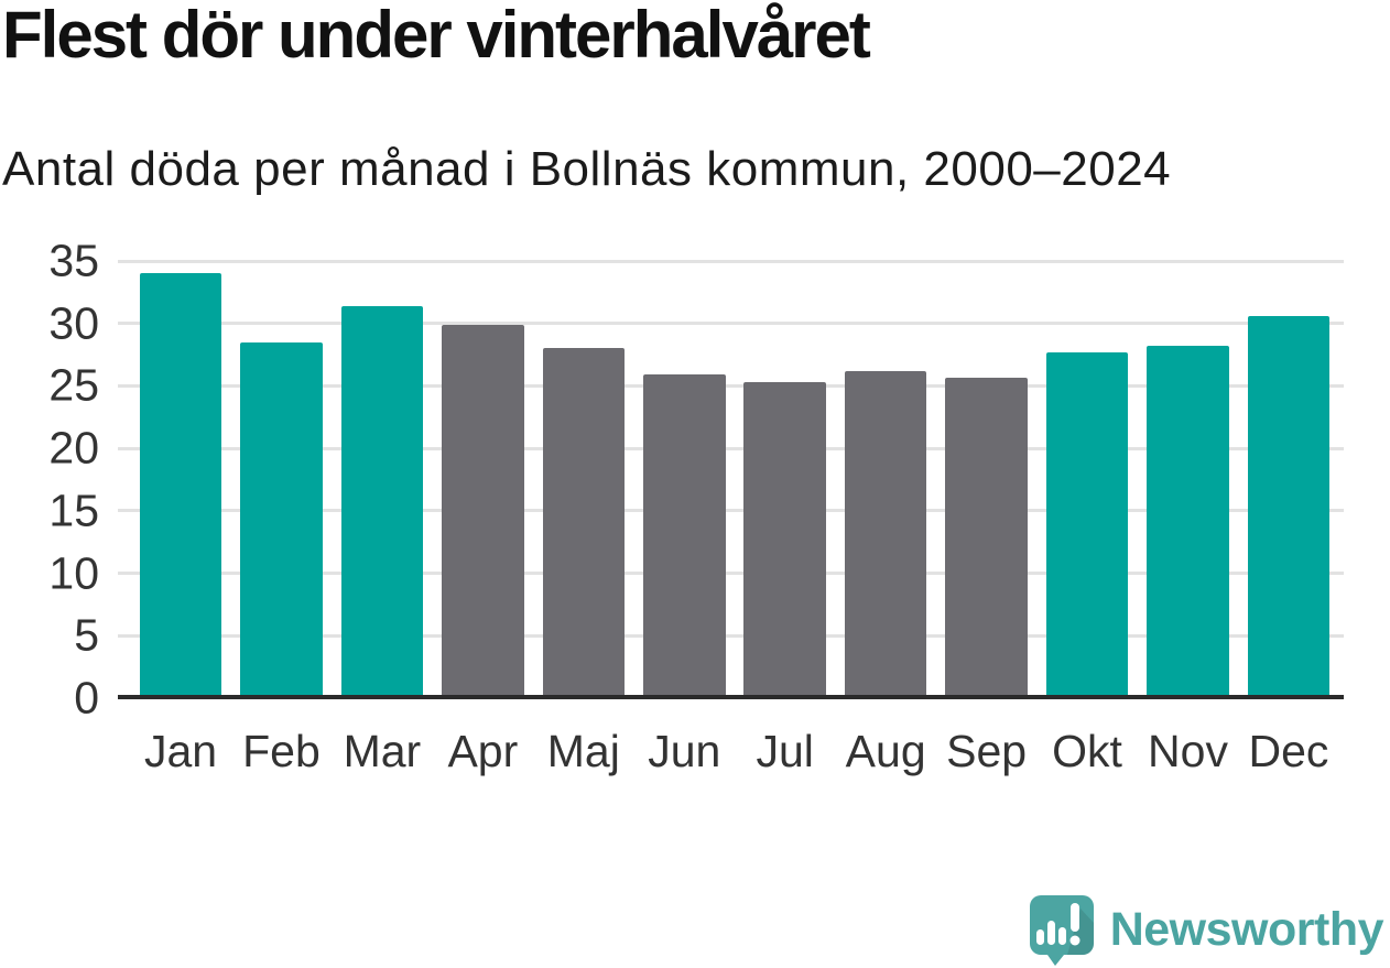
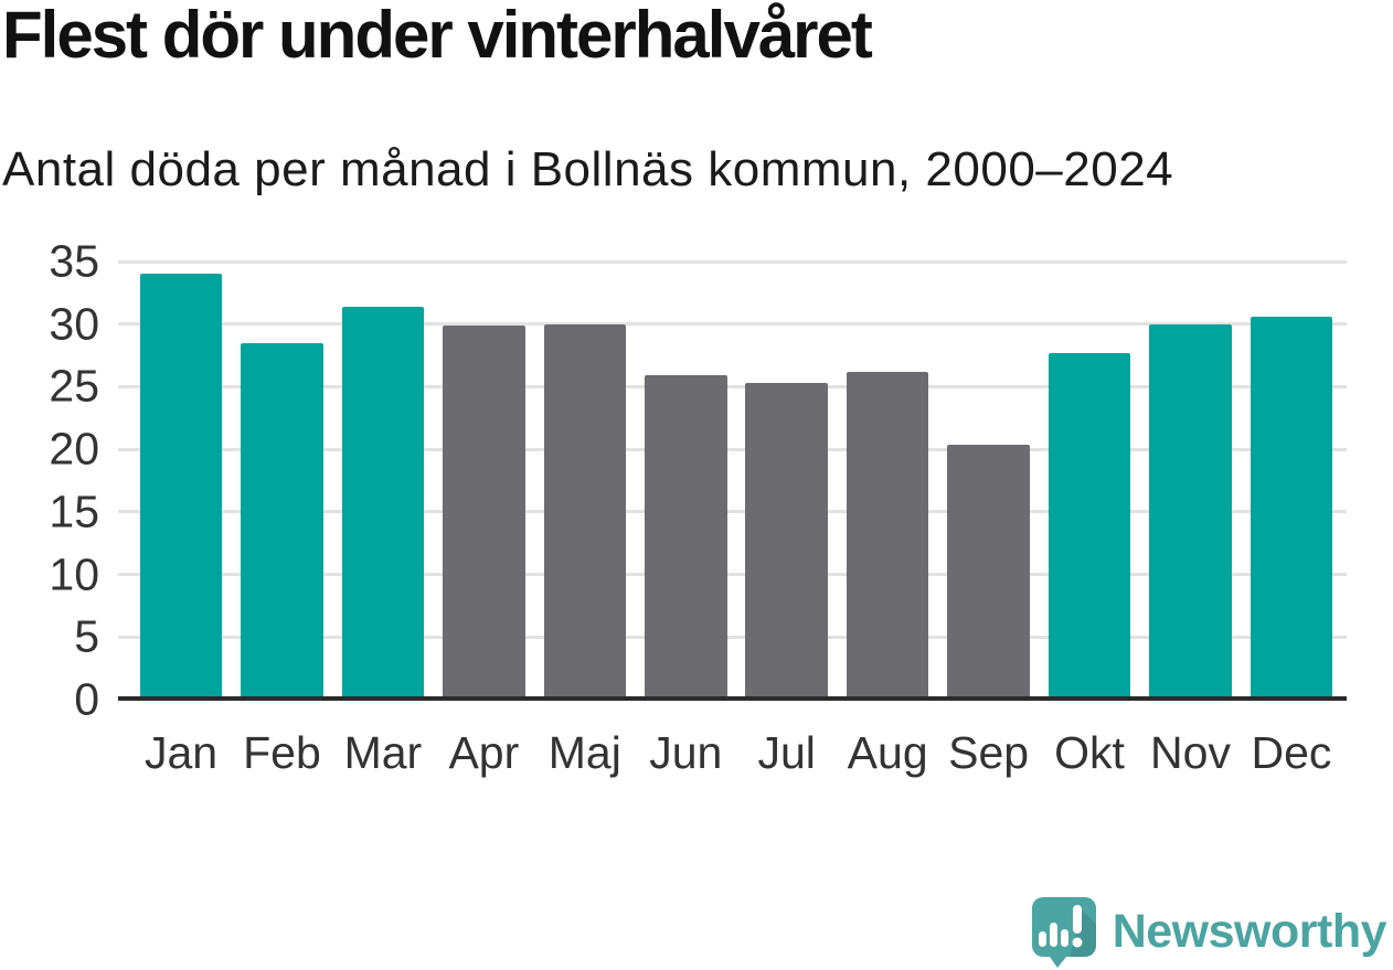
Maj: 28.0 -> 30.0
Sep: 25.7 -> 20.4
Nov: 28.2 -> 30.0
